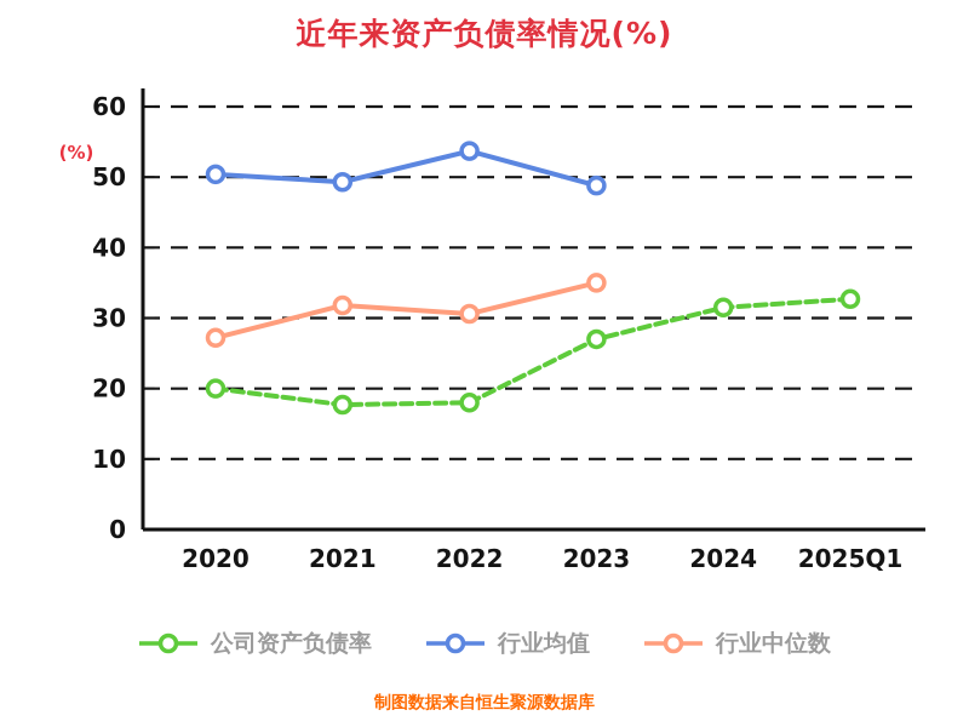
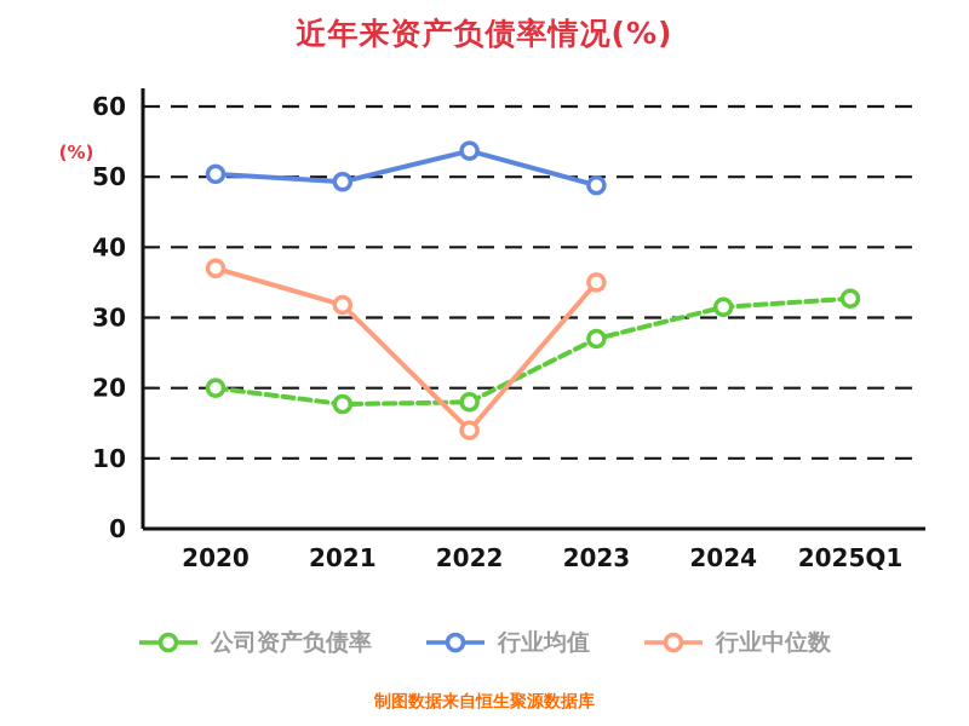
行业中位数/2020: 27 -> 37
行业中位数/2022: 31 -> 14
